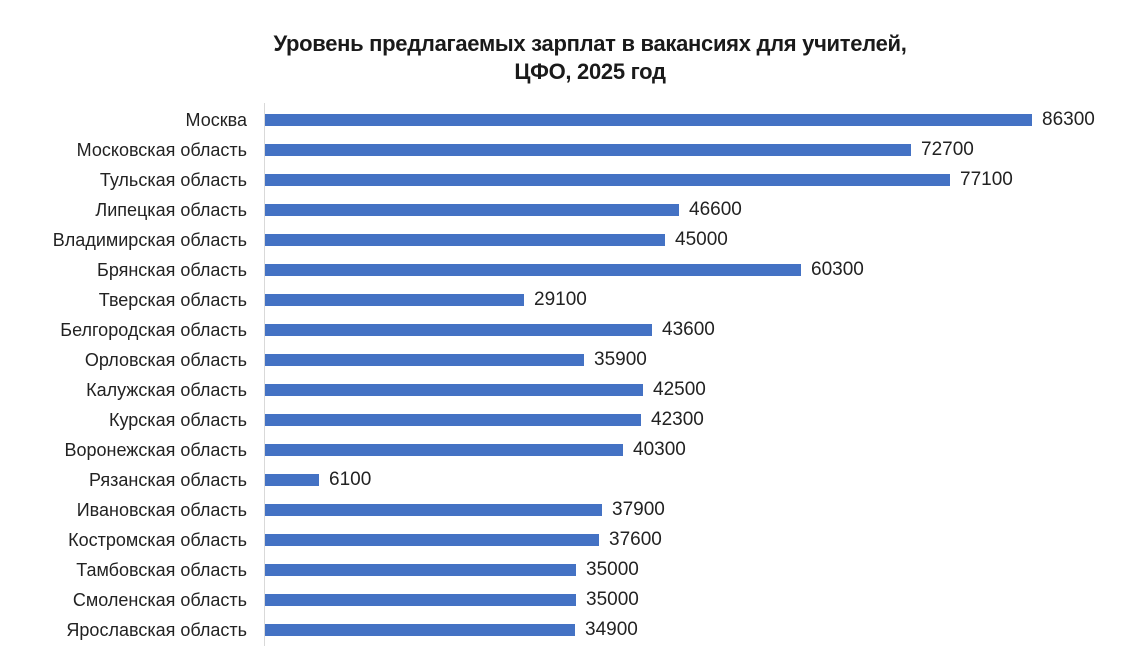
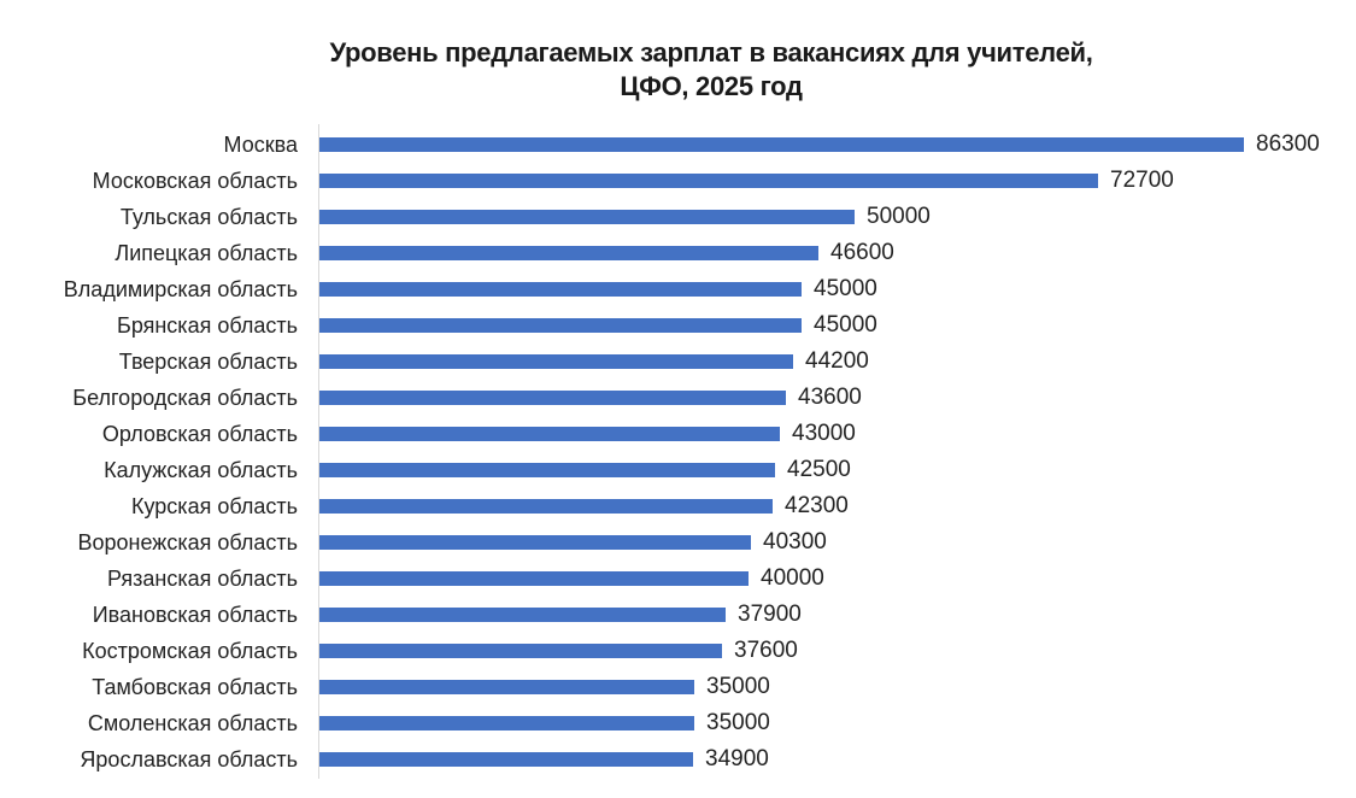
Тульская область: 77100 -> 50000
Брянская область: 60300 -> 45000
Тверская область: 29100 -> 44200
Орловская область: 35900 -> 43000
Рязанская область: 6100 -> 40000
